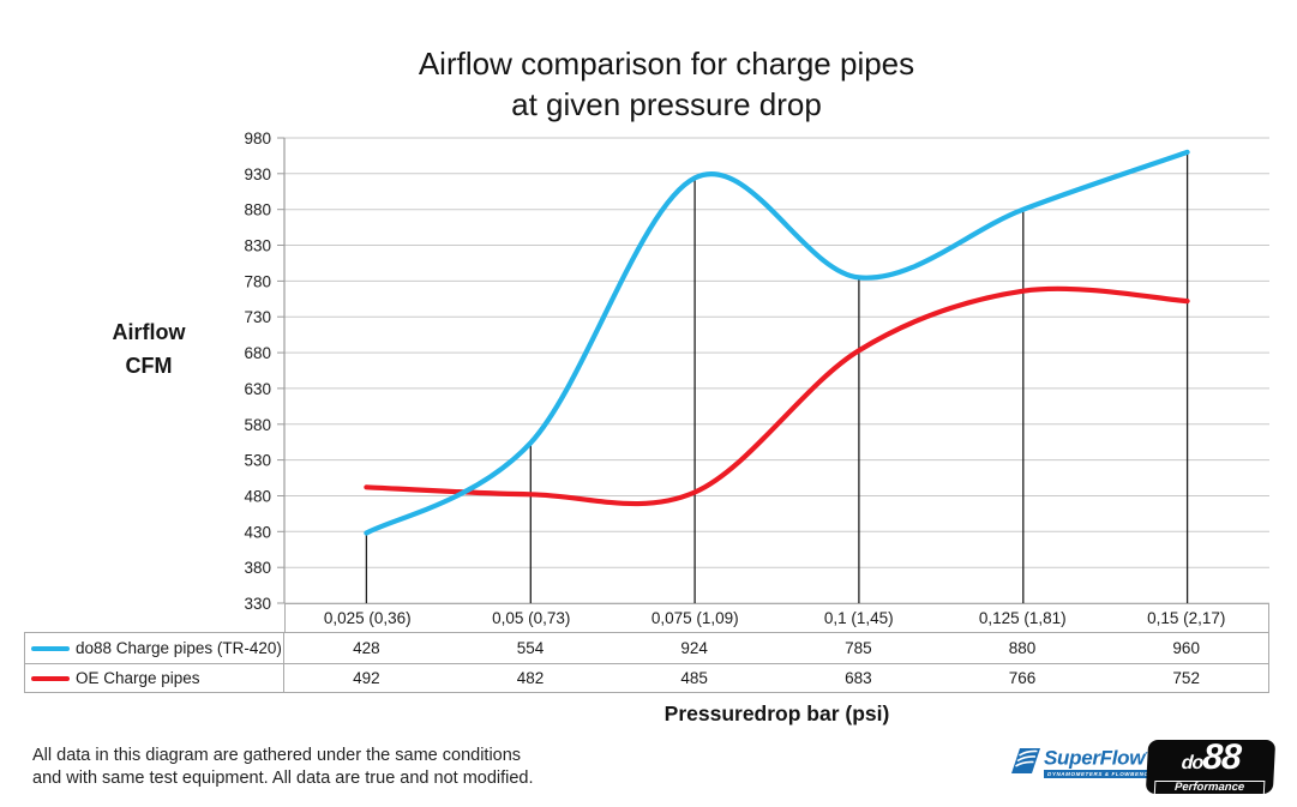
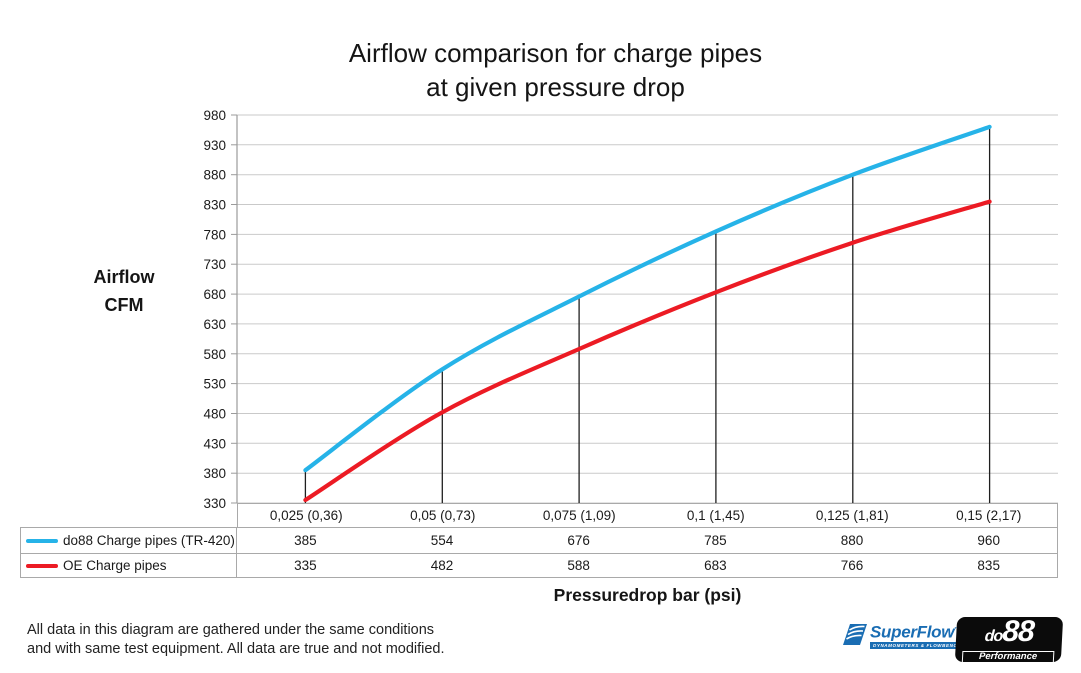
do88 Charge pipes (TR-420)/0,025 (0,36): 428 -> 385
OE Charge pipes/0,025 (0,36): 492 -> 335
do88 Charge pipes (TR-420)/0,075 (1,09): 924 -> 676
OE Charge pipes/0,075 (1,09): 485 -> 588
OE Charge pipes/0,15 (2,17): 752 -> 835
